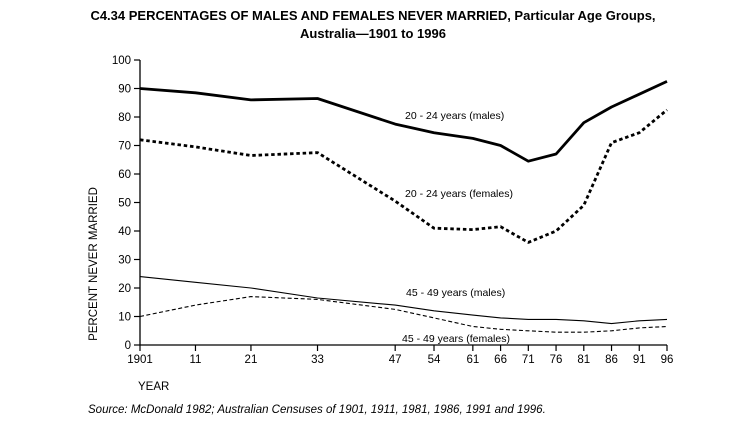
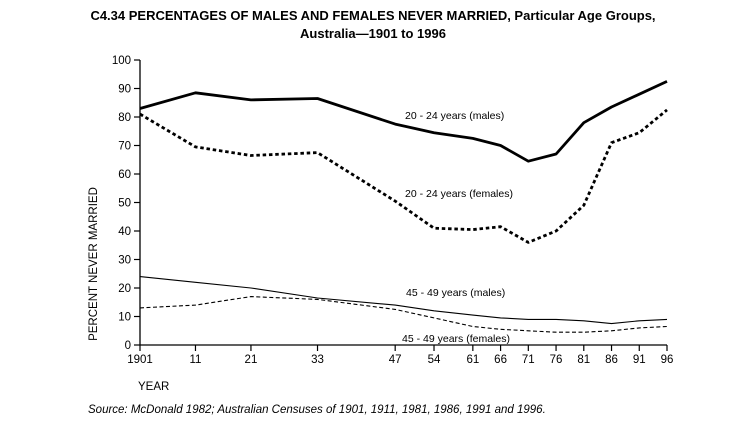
20 - 24 years (males)/1901: 90 -> 83
20 - 24 years (females)/1901: 72 -> 81
45 - 49 years (females)/1901: 10 -> 13
